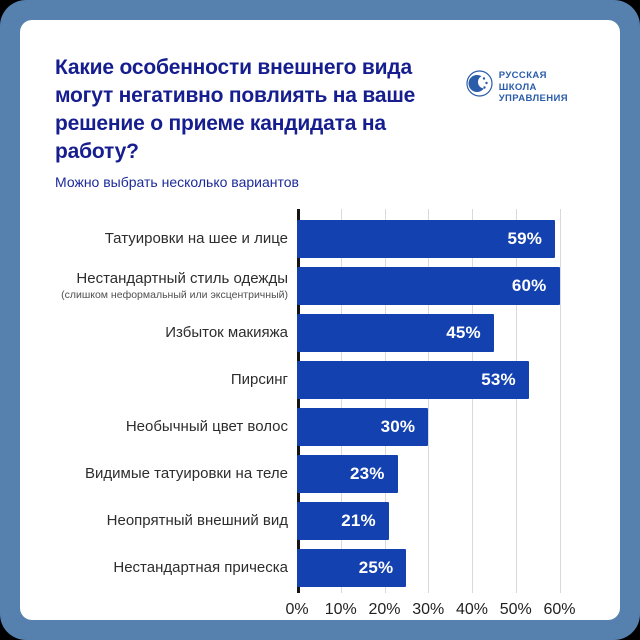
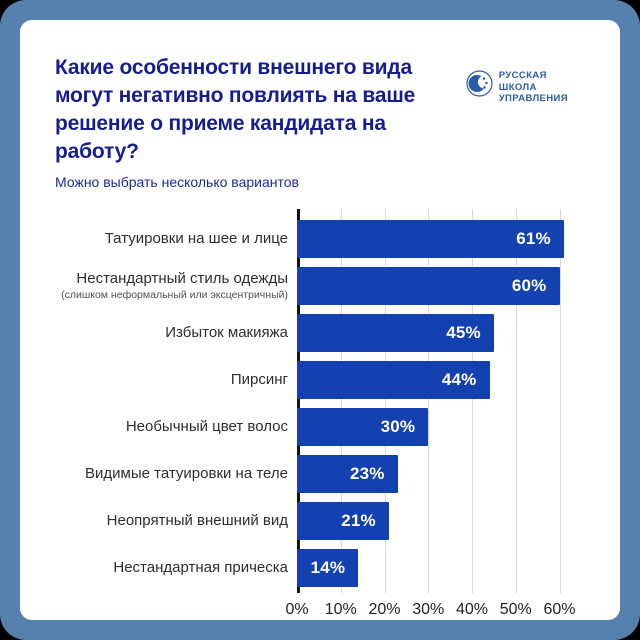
Татуировки на шее и лице: 59% -> 61%
Пирсинг: 53% -> 44%
Нестандартная прическа: 25% -> 14%
